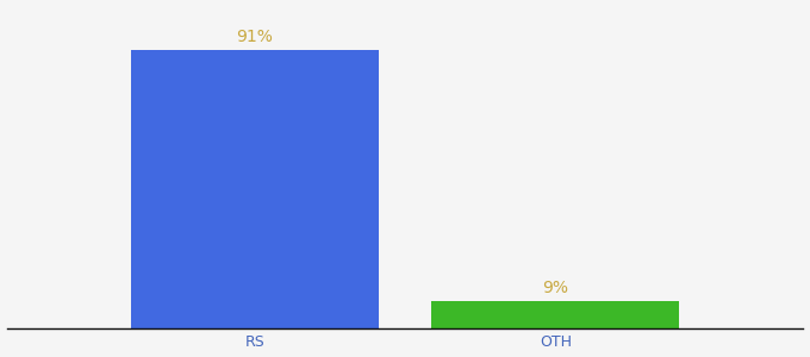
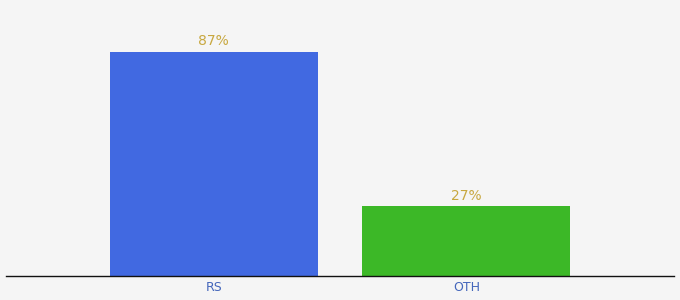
RS: 91% -> 87%
OTH: 9% -> 27%
